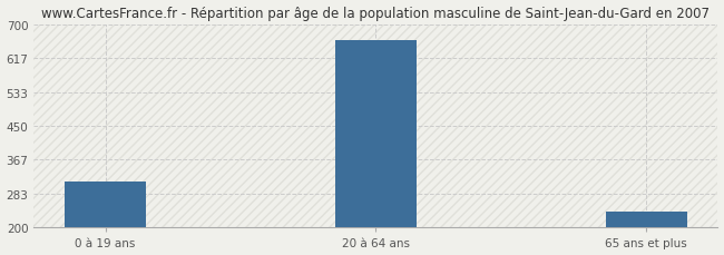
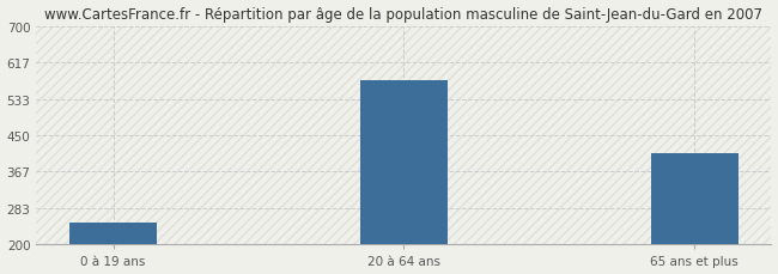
0 à 19 ans: 313 -> 250
20 à 64 ans: 660 -> 575
65 ans et plus: 240 -> 410
